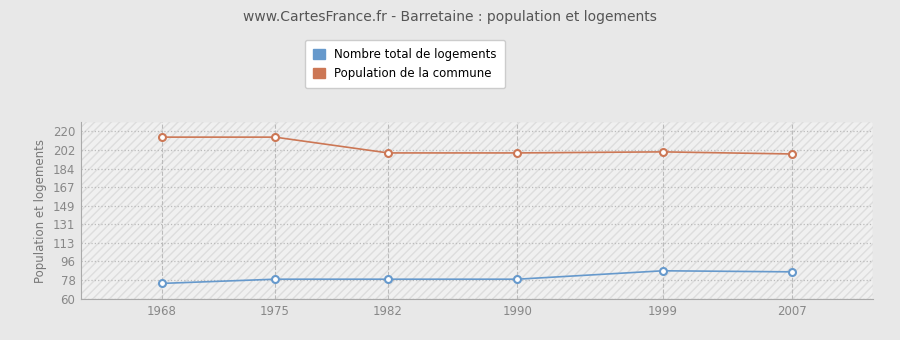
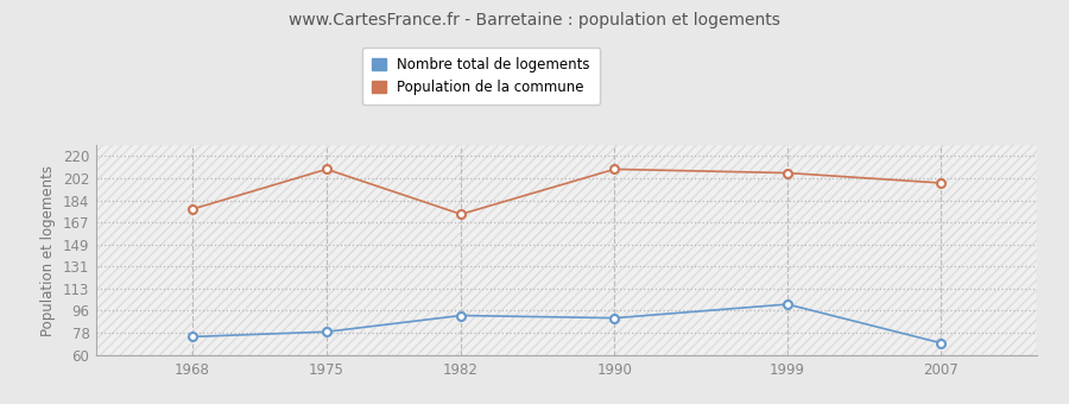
Population de la commune/1968: 214 -> 177
Population de la commune/1975: 214 -> 209
Nombre total de logements/1982: 79 -> 92
Population de la commune/1982: 199 -> 173
Nombre total de logements/1990: 79 -> 90
Population de la commune/1990: 199 -> 209
Nombre total de logements/1999: 87 -> 101
Population de la commune/1999: 200 -> 206
Nombre total de logements/2007: 86 -> 70
